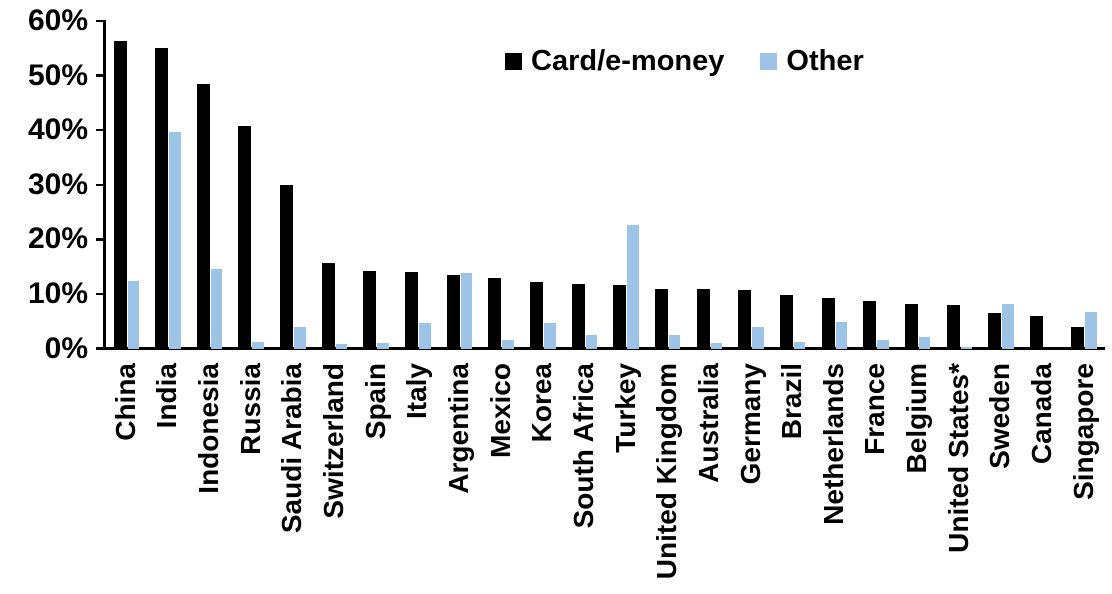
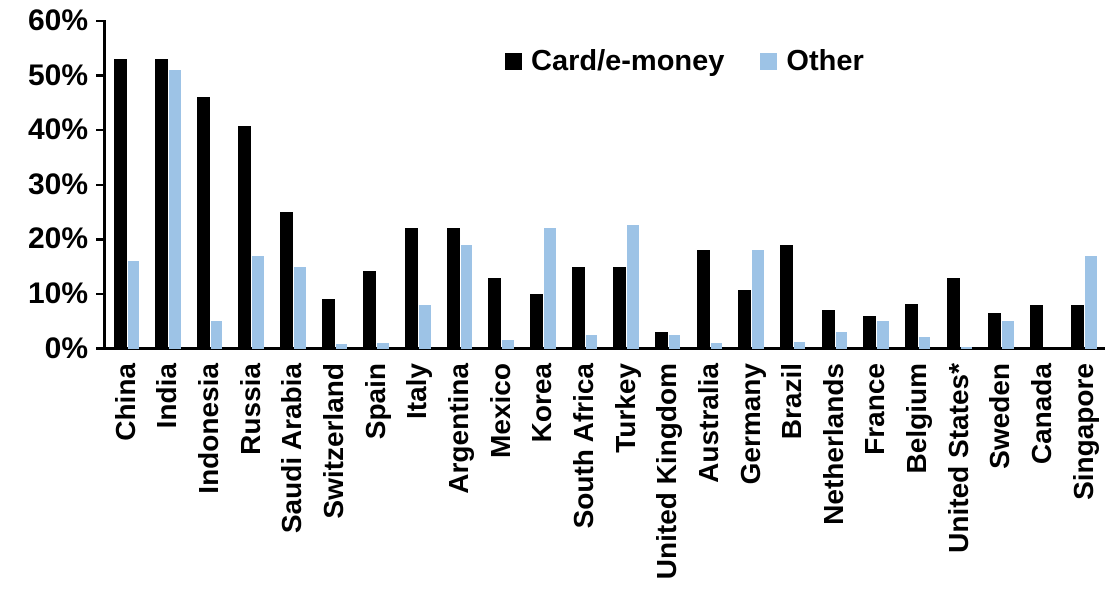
Card/e-money/China: 56% -> 53%
Other/China: 12% -> 16%
Card/e-money/India: 55% -> 53%
Other/India: 40% -> 51%
Card/e-money/Indonesia: 48% -> 46%
Other/Indonesia: 15% -> 5%
Other/Russia: 1% -> 17%
Card/e-money/Saudi Arabia: 30% -> 25%
Other/Saudi Arabia: 4% -> 15%
Card/e-money/Switzerland: 16% -> 9%
Card/e-money/Italy: 14% -> 22%
Other/Italy: 5% -> 8%
Card/e-money/Argentina: 13% -> 22%
Other/Argentina: 14% -> 19%
Card/e-money/Korea: 12% -> 10%
Other/Korea: 5% -> 22%
Card/e-money/South Africa: 12% -> 15%
Card/e-money/Turkey: 12% -> 15%
Card/e-money/United Kingdom: 11% -> 3%
Card/e-money/Australia: 11% -> 18%
Other/Germany: 4% -> 18%
Card/e-money/Brazil: 10% -> 19%
Card/e-money/Netherlands: 9% -> 7%
Other/Netherlands: 5% -> 3%
Card/e-money/France: 9% -> 6%
Other/France: 2% -> 5%
Card/e-money/United States*: 8% -> 13%
Other/Sweden: 8% -> 5%
Card/e-money/Canada: 6% -> 8%
Card/e-money/Singapore: 4% -> 8%
Other/Singapore: 7% -> 17%
